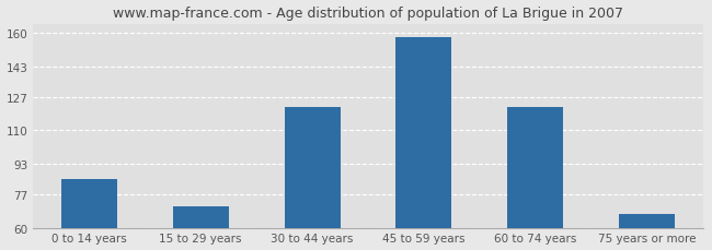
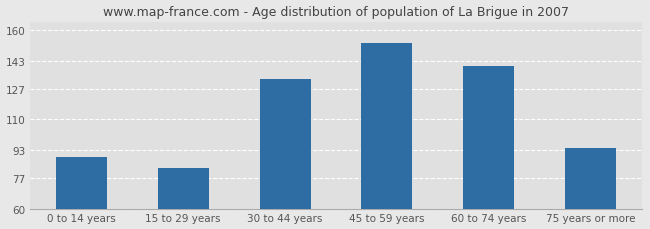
0 to 14 years: 85 -> 89
15 to 29 years: 71 -> 83
30 to 44 years: 122 -> 133
45 to 59 years: 158 -> 153
60 to 74 years: 122 -> 140
75 years or more: 67 -> 94
